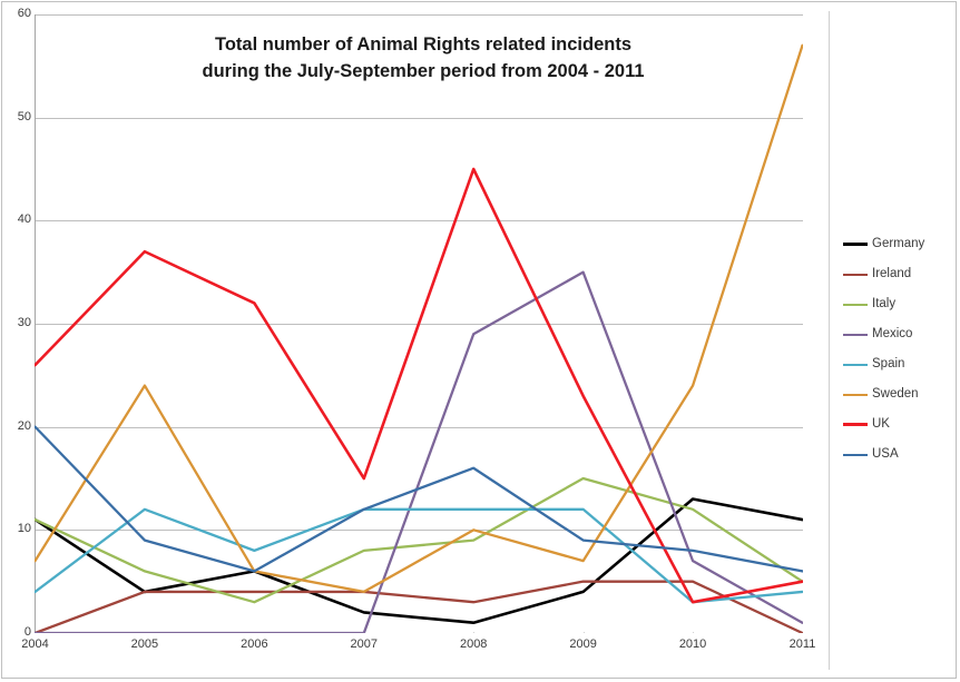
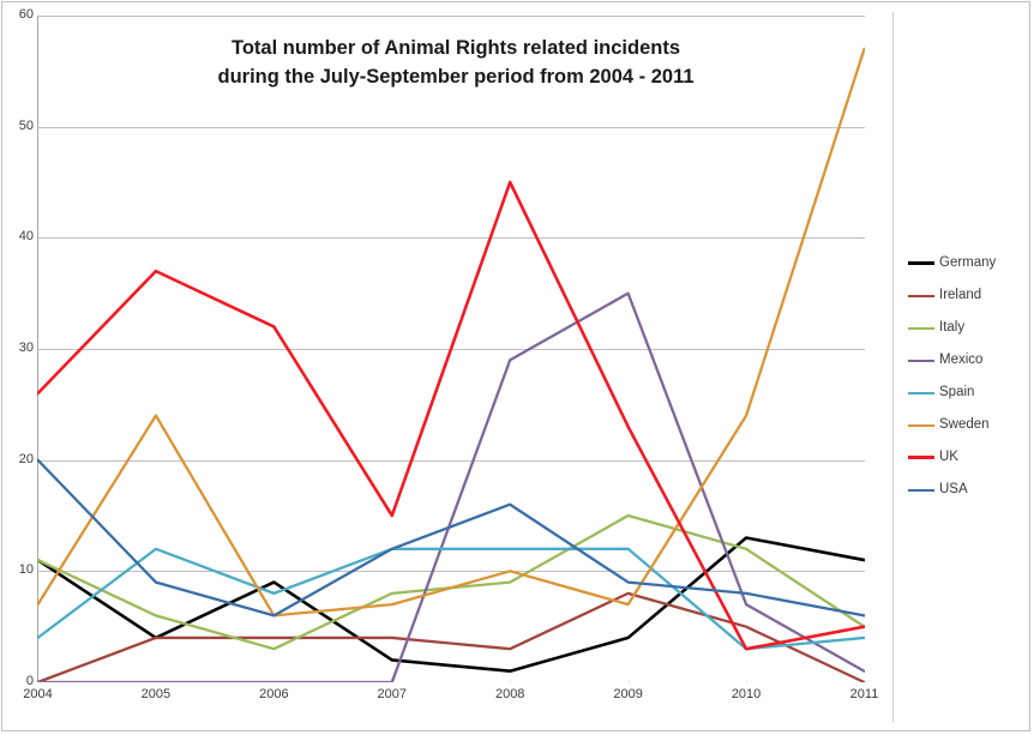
Germany/2006: 6 -> 9
Sweden/2007: 4 -> 7
Ireland/2009: 5 -> 8
